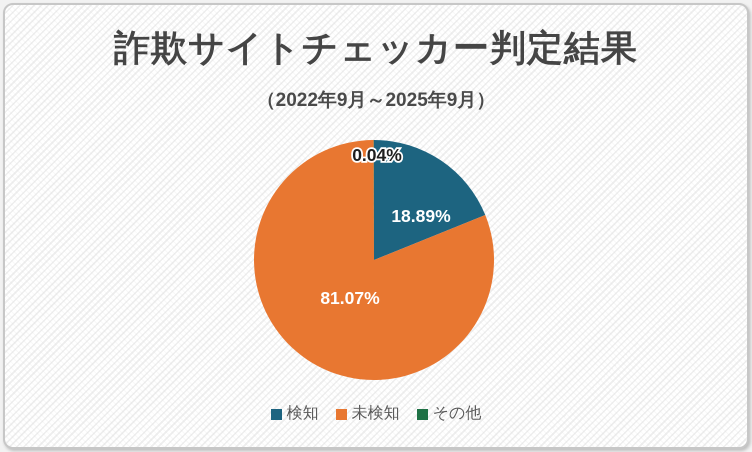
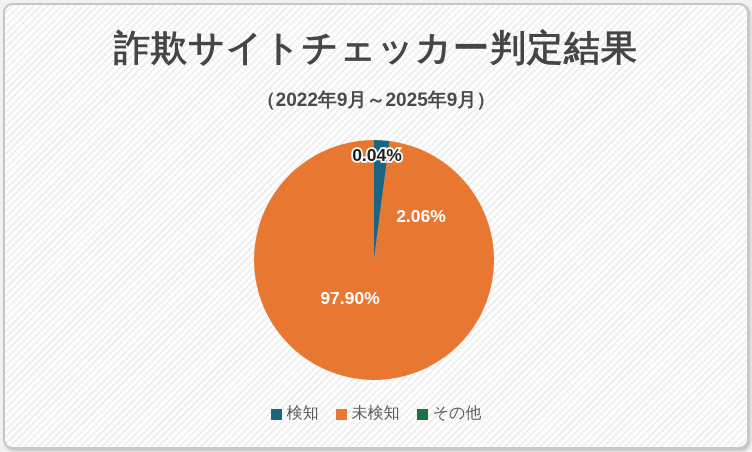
検知: 18.89% -> 2.06%
未検知: 81.07% -> 97.90%
